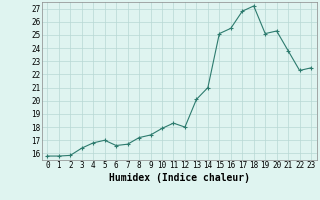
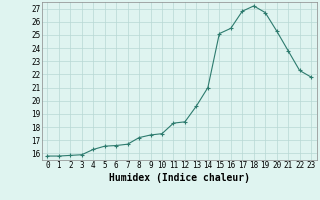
3: 16.4 -> 15.9
4: 16.8 -> 16.3
5: 17.0 -> 16.6
10: 17.9 -> 17.5
12: 18.0 -> 18.4
13: 20.1 -> 19.6
19: 25.1 -> 26.7
23: 22.5 -> 21.8
